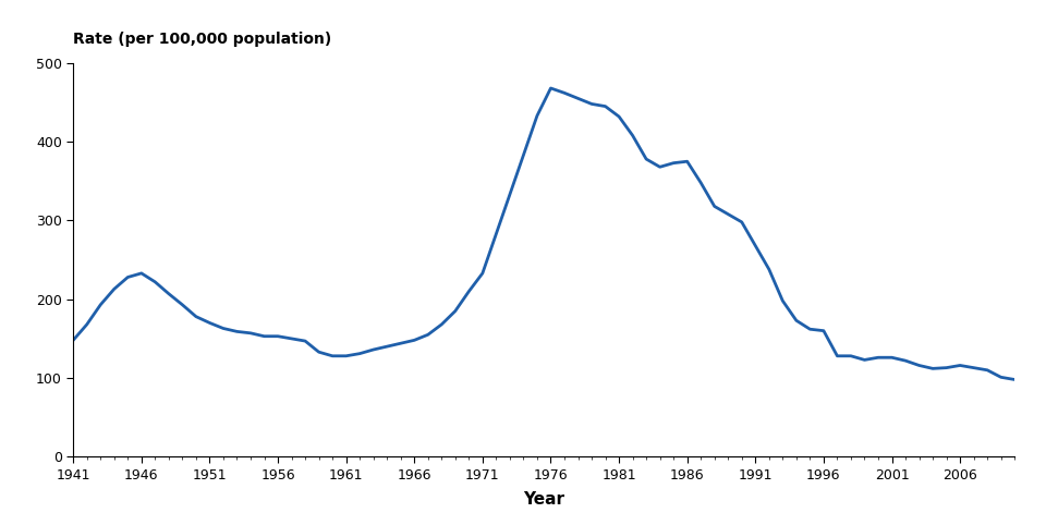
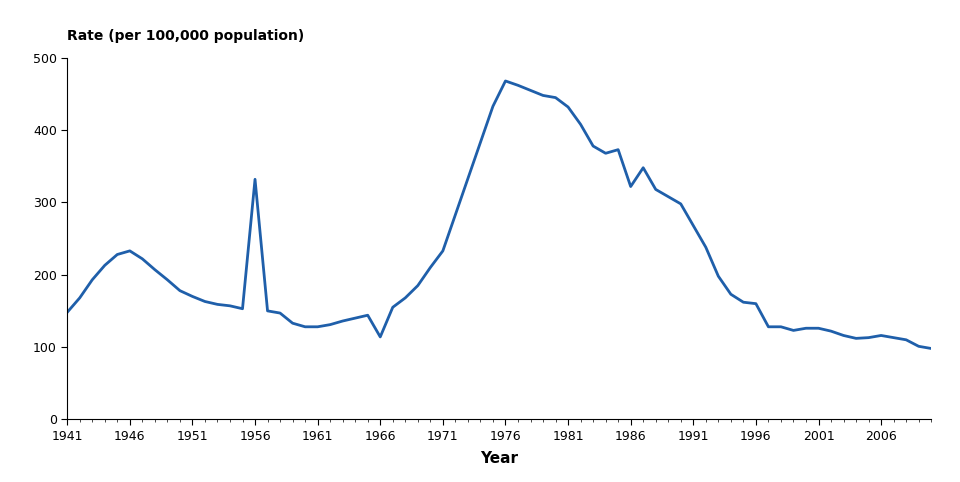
1956: 153 -> 332
1966: 148 -> 114
1986: 375 -> 322
